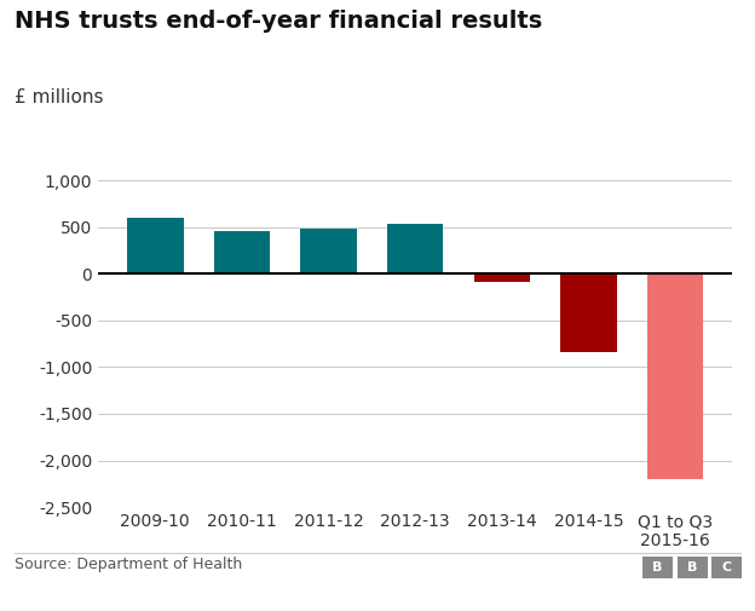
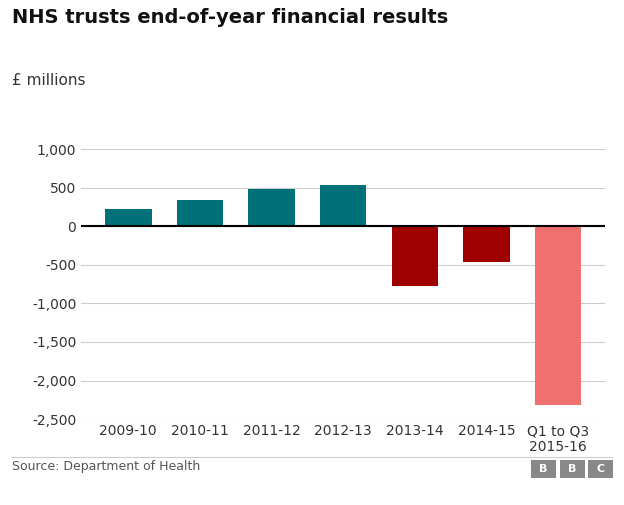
2009-10: 600 -> 220
2010-11: 450 -> 340
2013-14: -90 -> -780
2014-15: -840 -> -460
Q1 to Q3 2015-16: -2,200 -> -2,320
